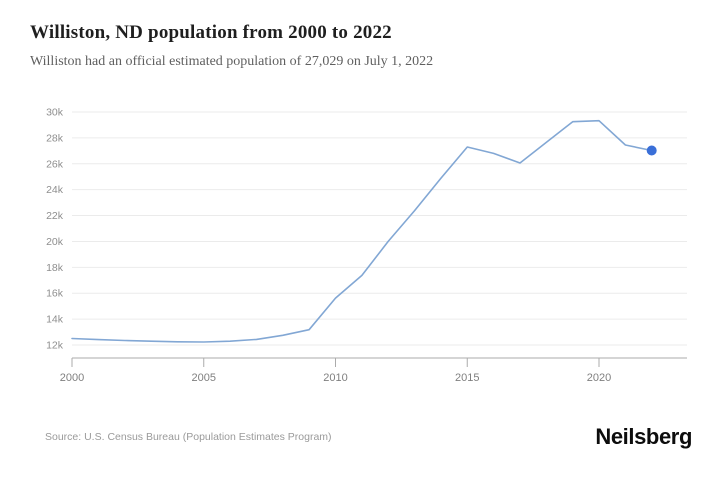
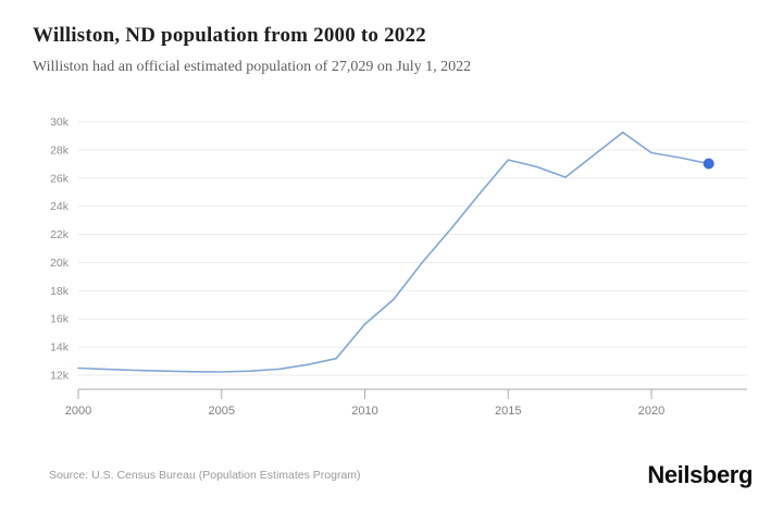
2020: 29.3k -> 27.8k
